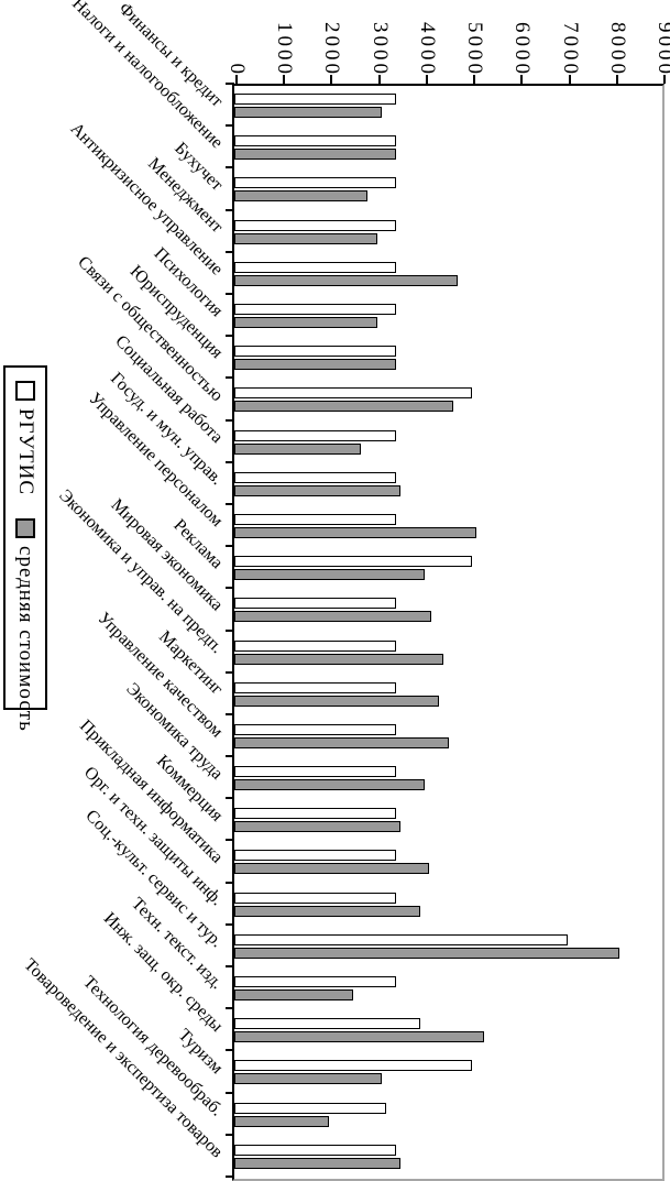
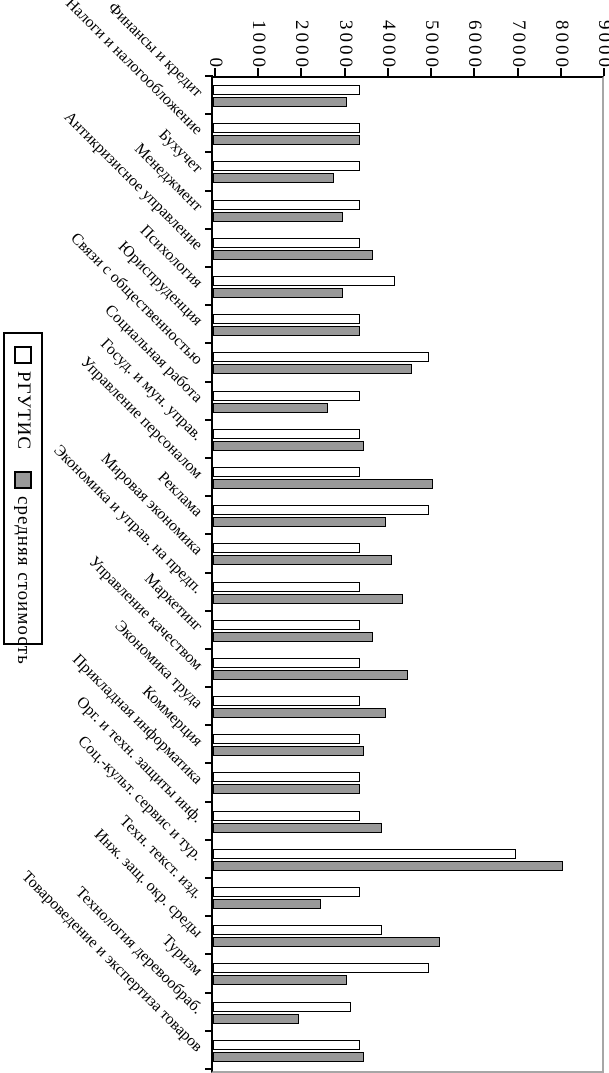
средняя стоимость/Антикризисное управление: 4700 -> 3700
РГУТИС/Психология: 3400 -> 4200
средняя стоимость/Маркетинг: 4300 -> 3700
средняя стоимость/Прикладная информатика: 4100 -> 3400
